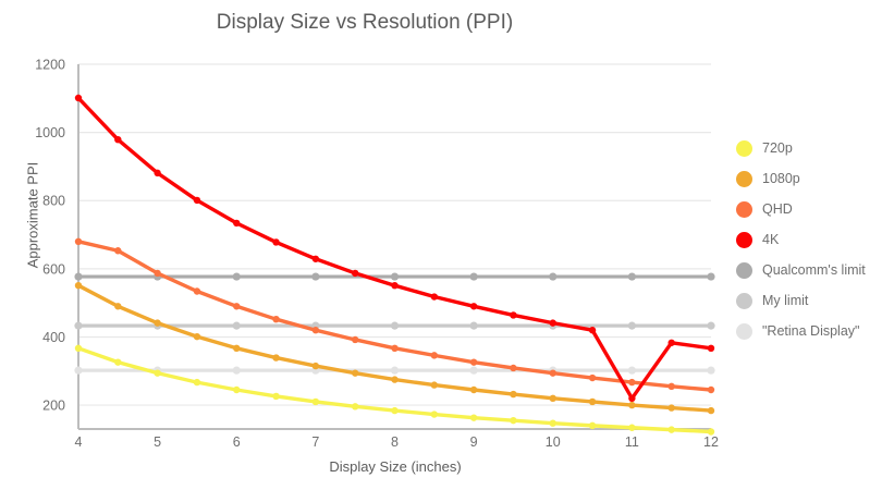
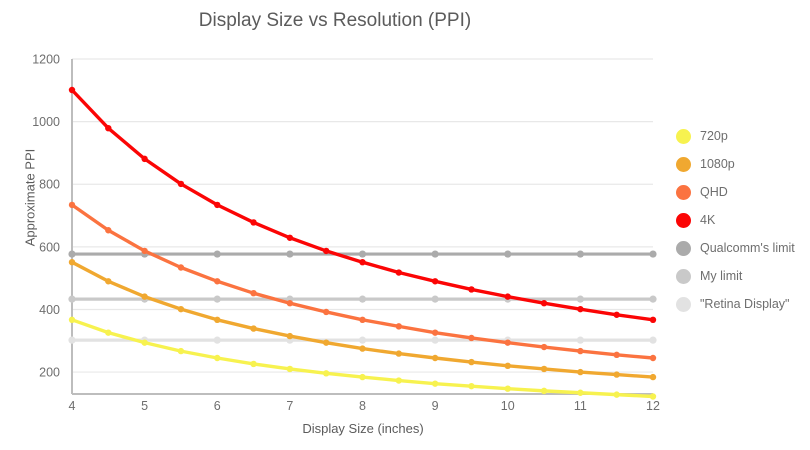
QHD/4: 680 -> 730
4K/11: 220 -> 400
